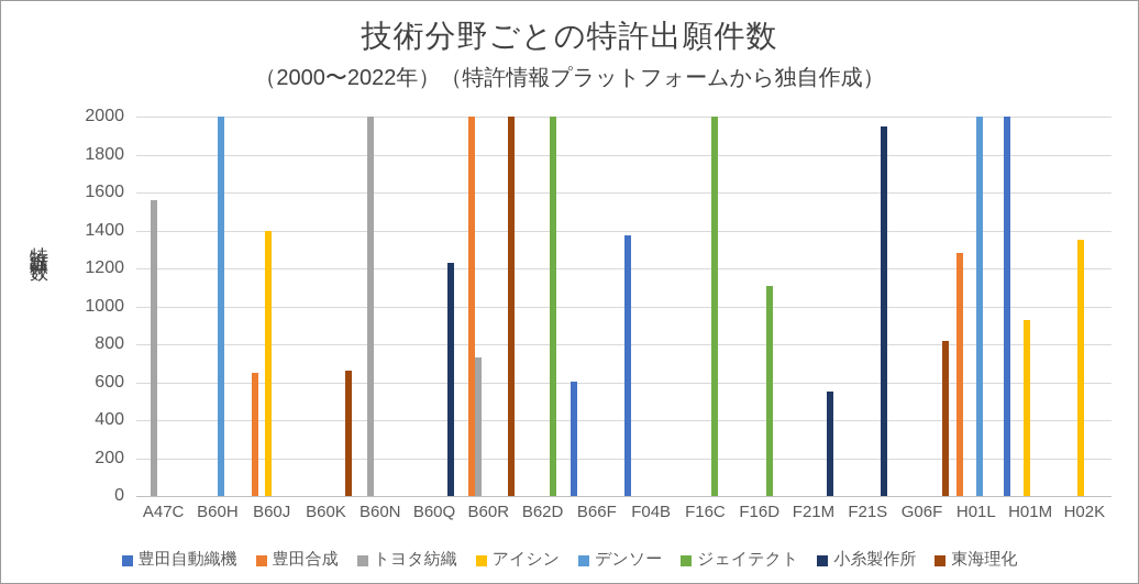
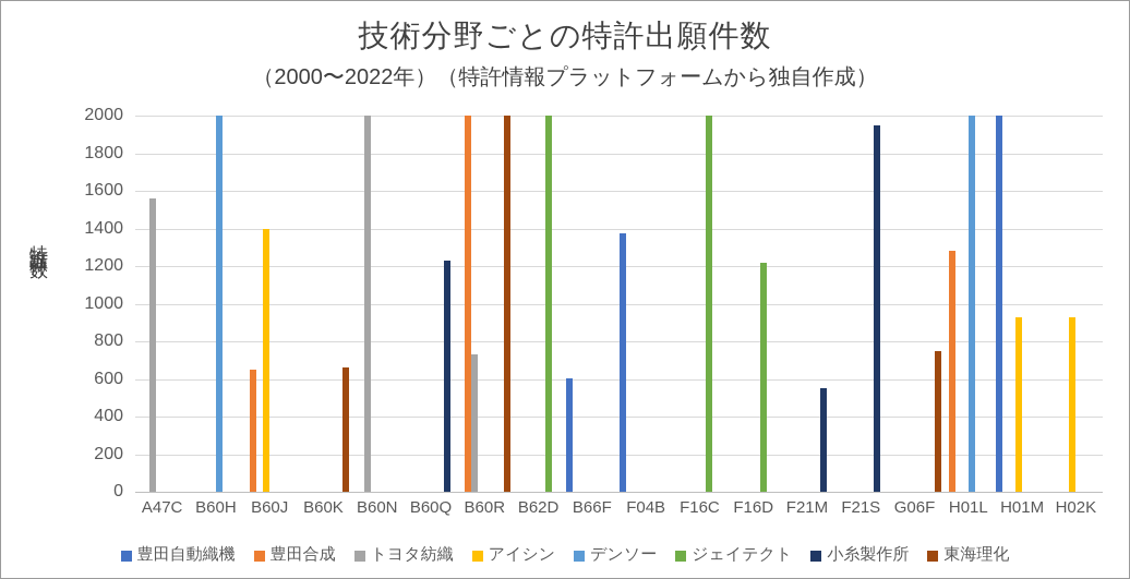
ジェイテクト/F16D: 1110 -> 1220
東海理化/G06F: 820 -> 750
アイシン/H02K: 1350 -> 920
